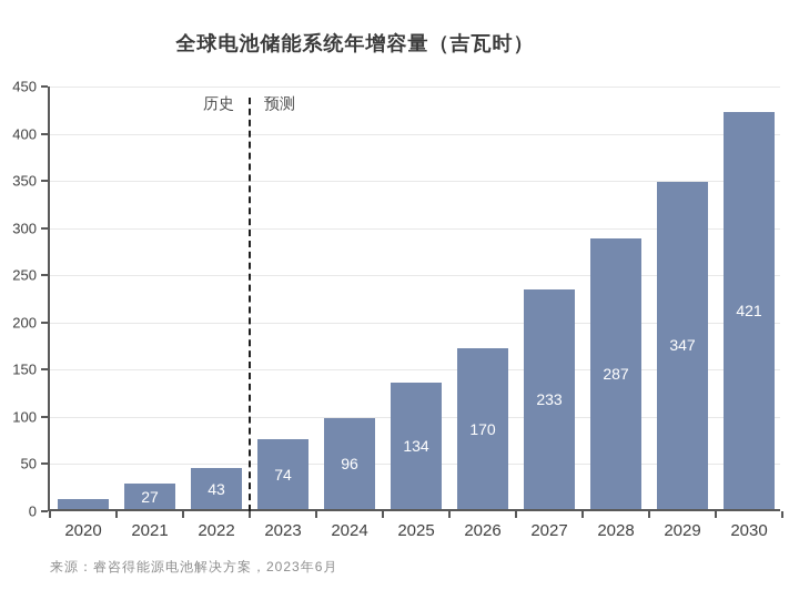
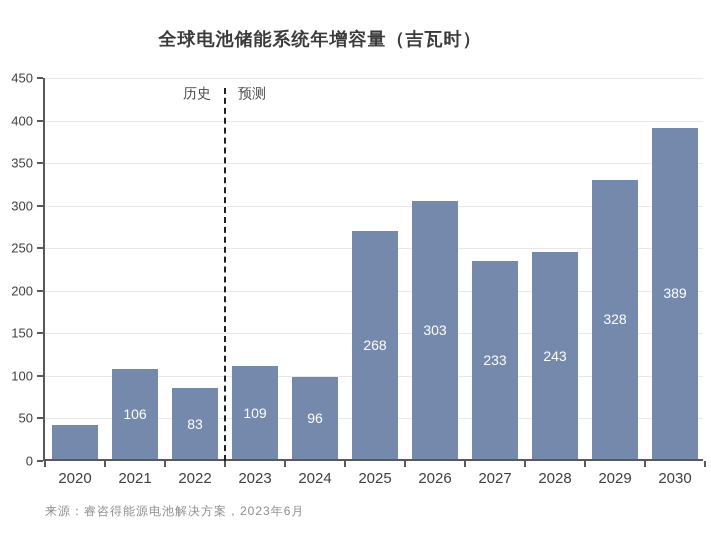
2020: 10 -> 40
2021: 27 -> 106
2022: 43 -> 83
2023: 74 -> 109
2025: 134 -> 268
2026: 170 -> 303
2028: 287 -> 243
2029: 347 -> 328
2030: 421 -> 389
